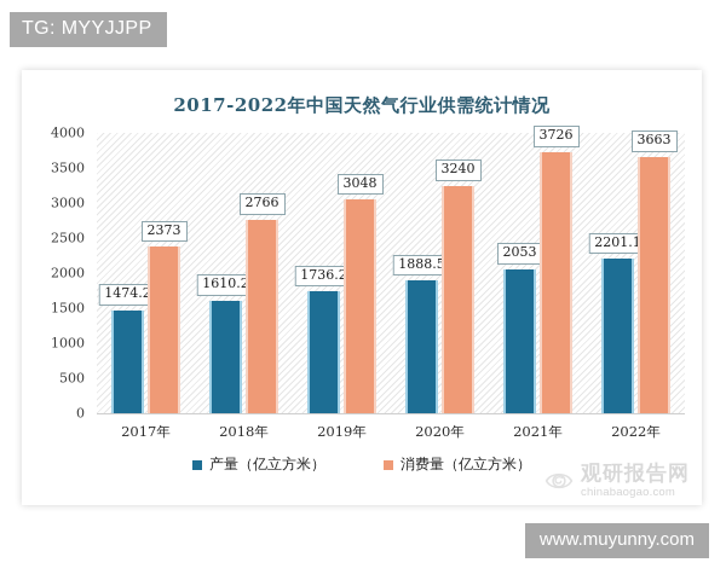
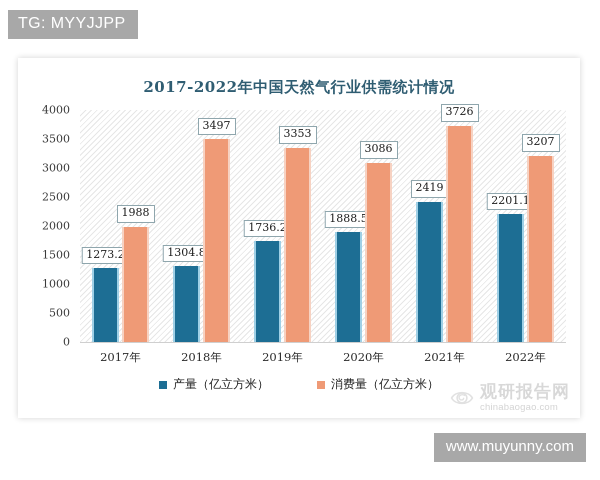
产量（亿立方米）/2017年: 1474.2 -> 1273.2
消费量（亿立方米）/2017年: 2373 -> 1988
产量（亿立方米）/2018年: 1610.2 -> 1304.8
消费量（亿立方米）/2018年: 2766 -> 3497
消费量（亿立方米）/2019年: 3048 -> 3353
消费量（亿立方米）/2020年: 3240 -> 3086
产量（亿立方米）/2021年: 2053 -> 2419
消费量（亿立方米）/2022年: 3663 -> 3207
